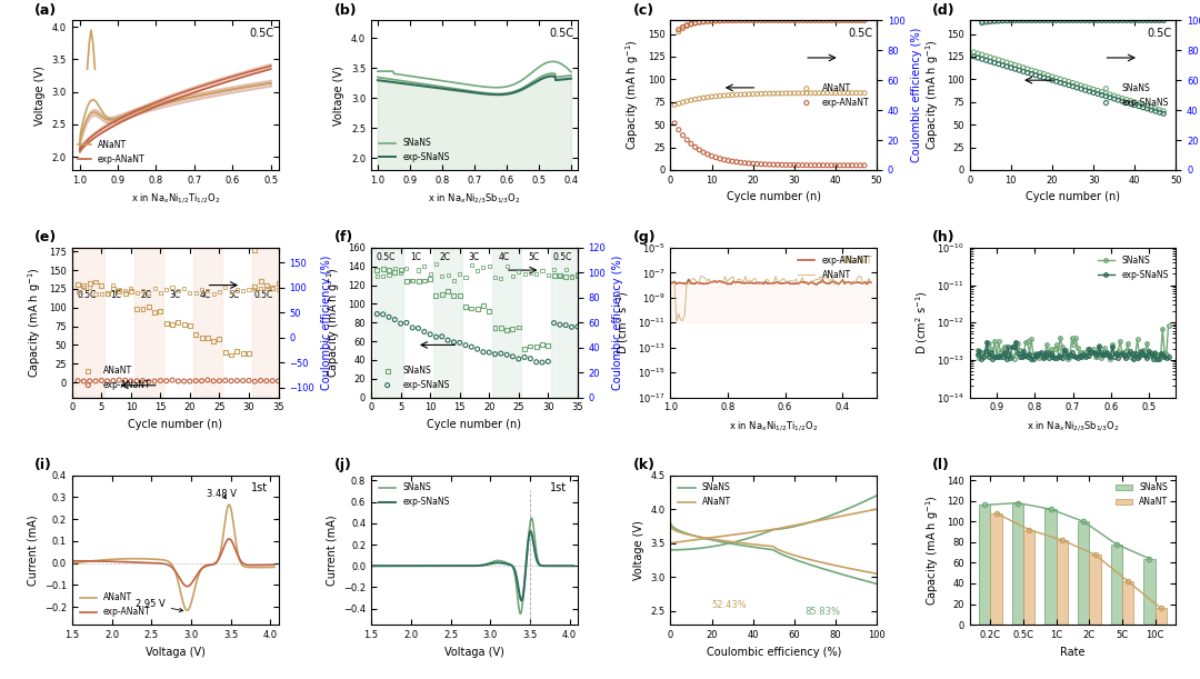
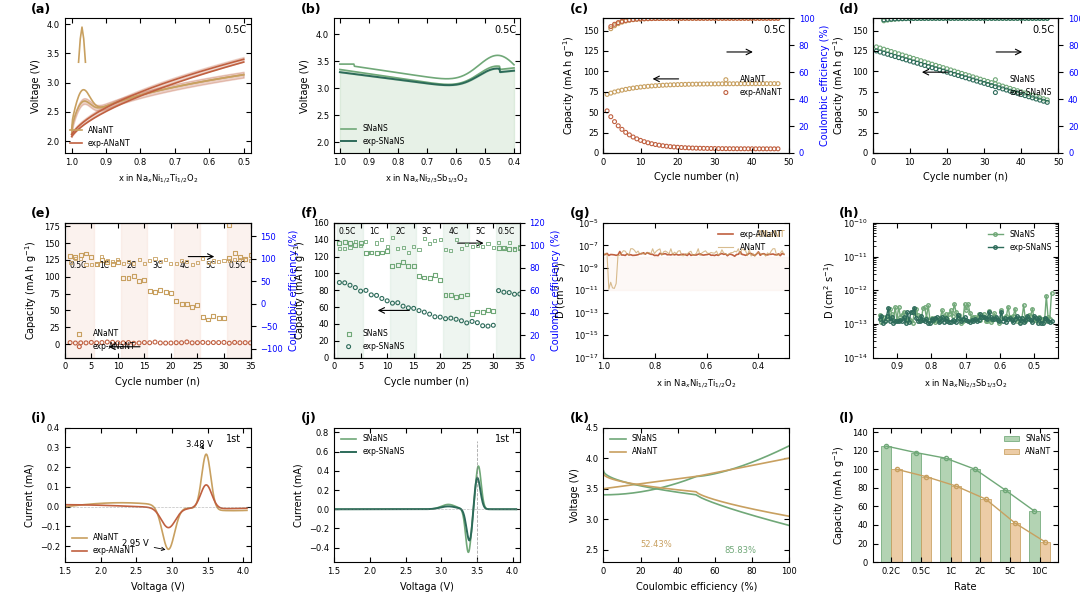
SNaNS/0.2C: 116 -> 125
ANaNT/0.2C: 108 -> 100
SNaNS/10C: 64 -> 55
ANaNT/10C: 16 -> 22
